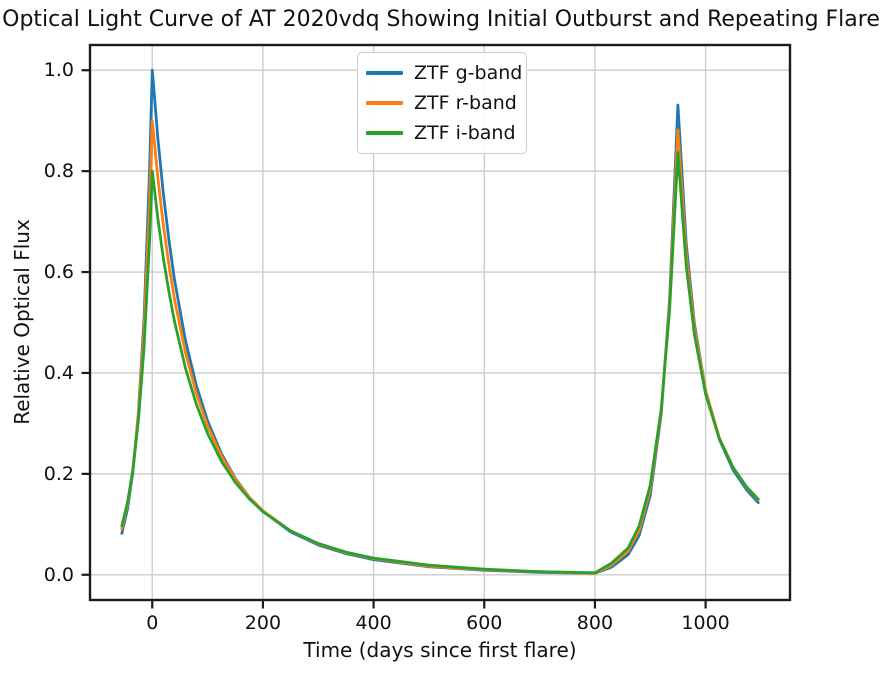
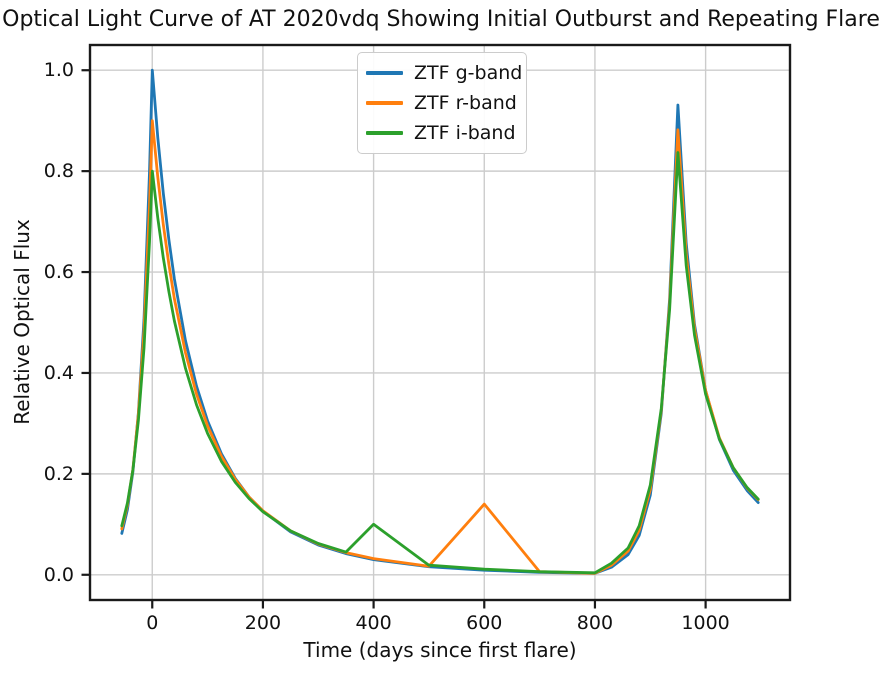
ZTF i-band/400: 0.03 -> 0.10
ZTF r-band/600: 0.01 -> 0.14
